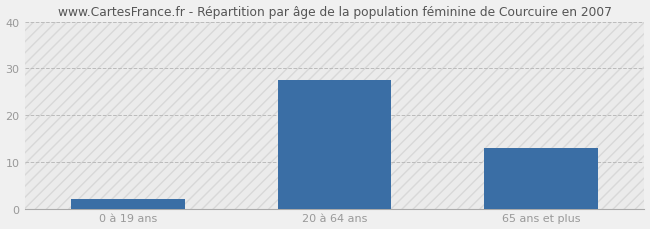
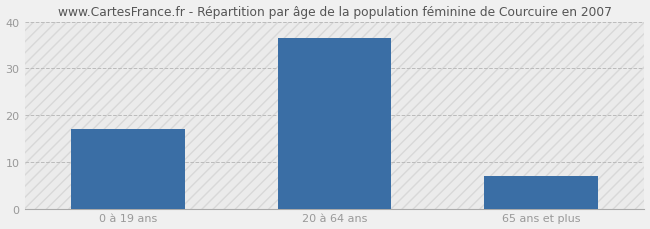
0 à 19 ans: 2.0 -> 17.0
20 à 64 ans: 27.5 -> 36.5
65 ans et plus: 13.0 -> 7.0
